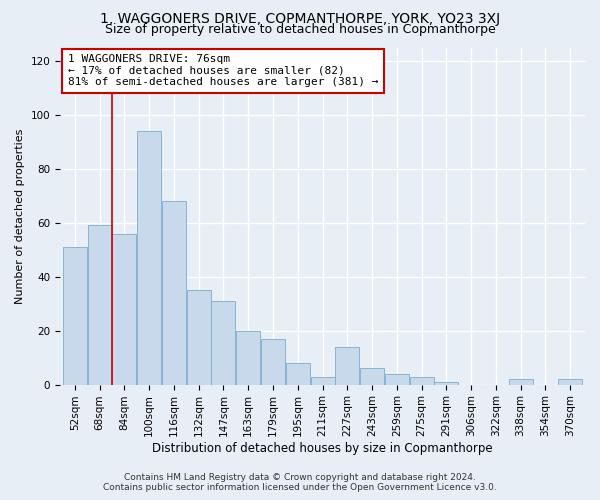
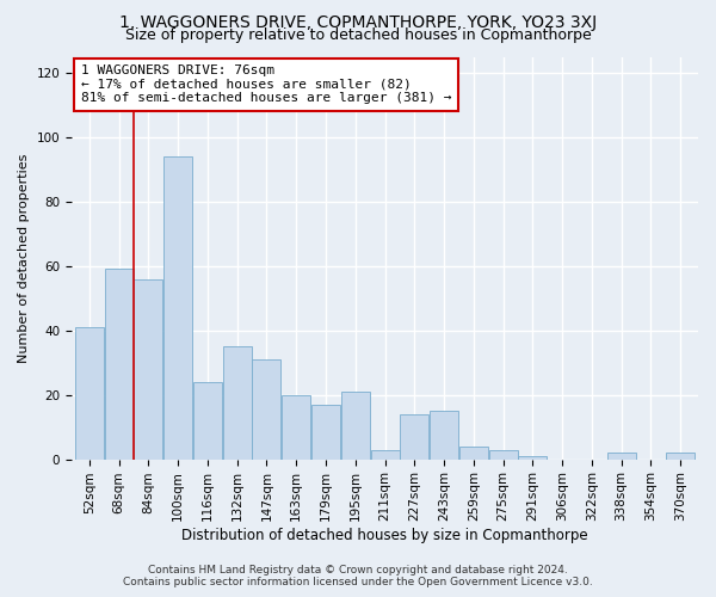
52sqm: 51 -> 41
116sqm: 68 -> 24
195sqm: 8 -> 21
243sqm: 6 -> 15
